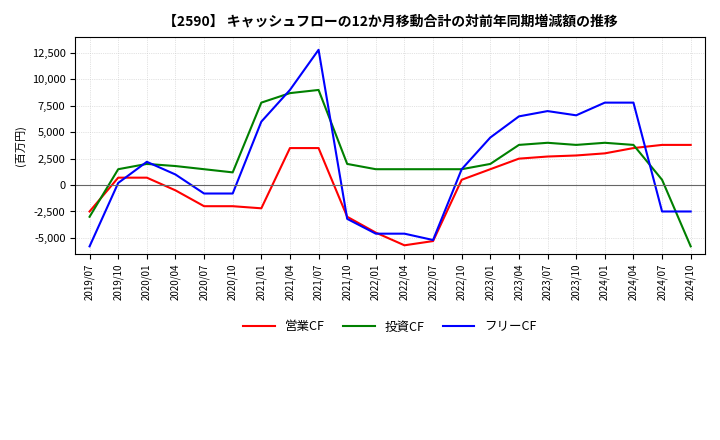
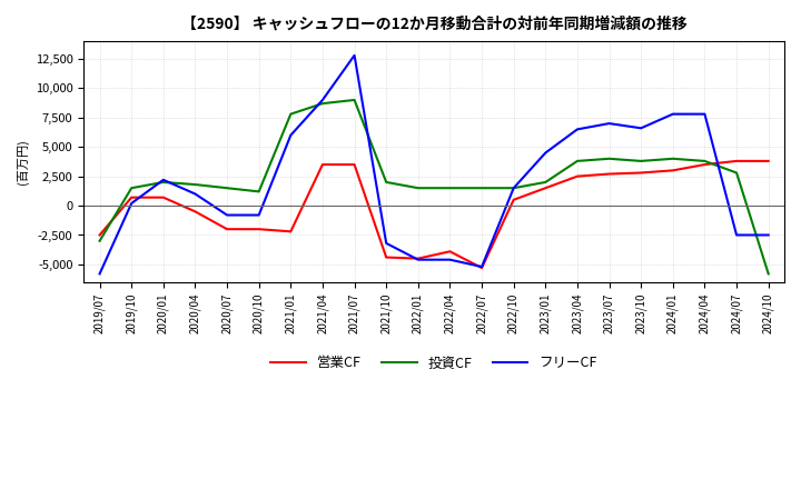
営業CF/2021/10: -3,000 -> -4,400
営業CF/2022/04: -5,700 -> -3,900
投資CF/2024/07: 500 -> 2,800
